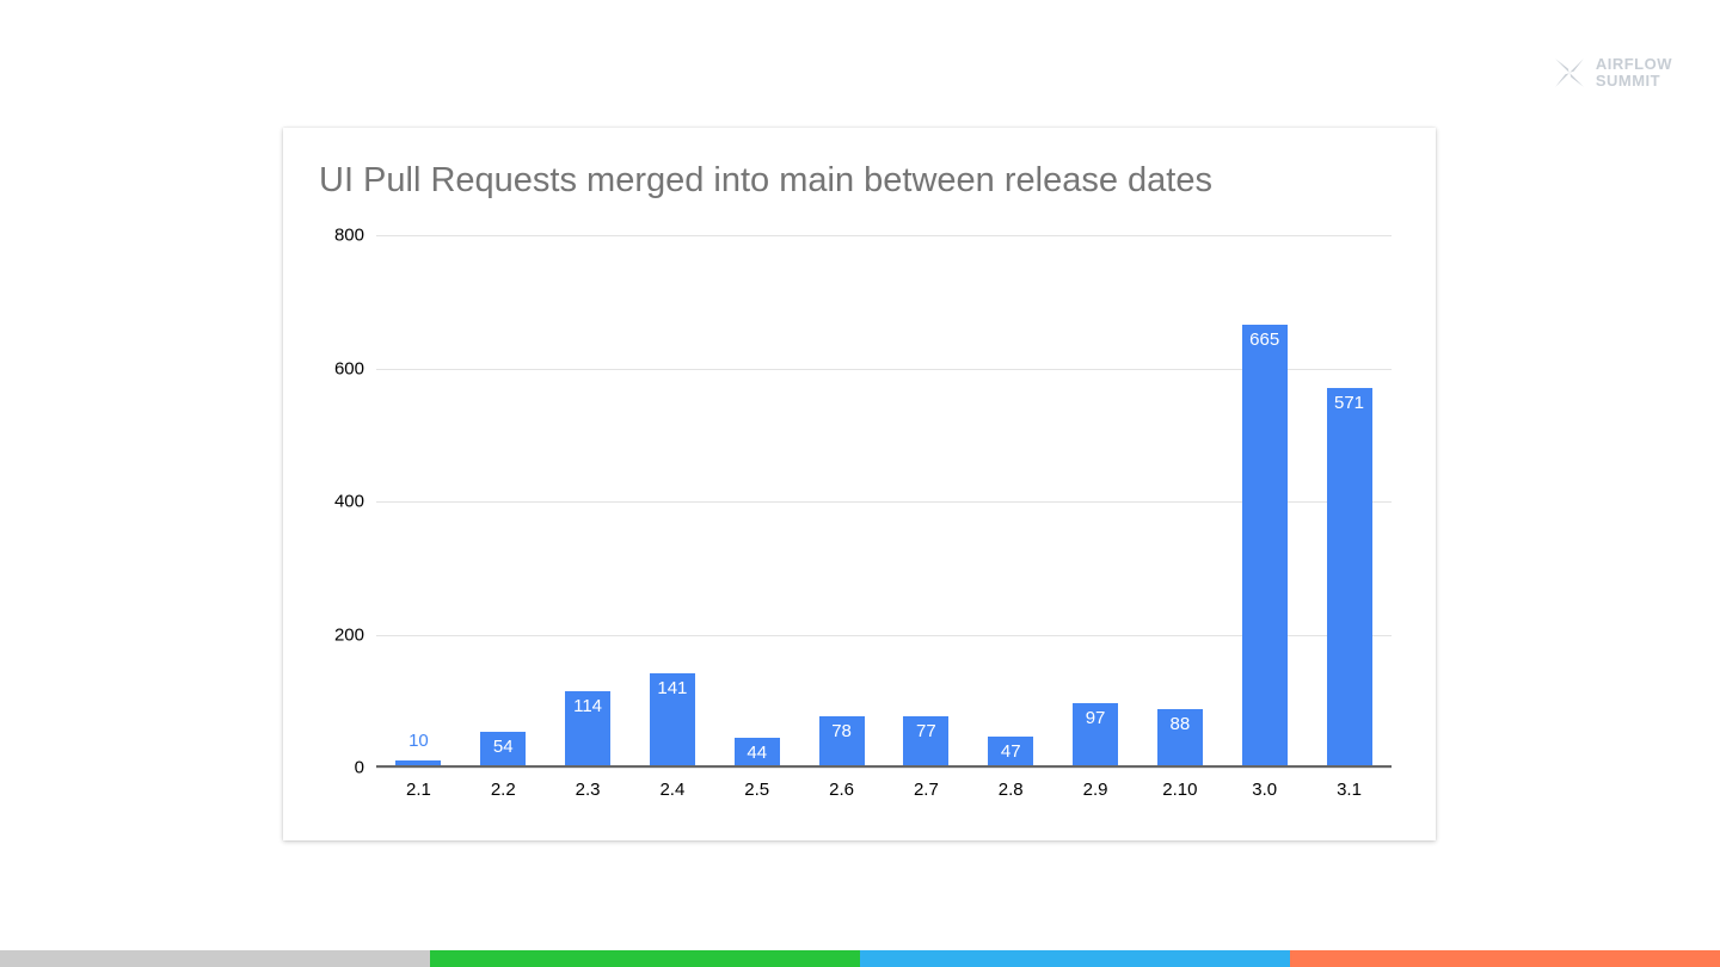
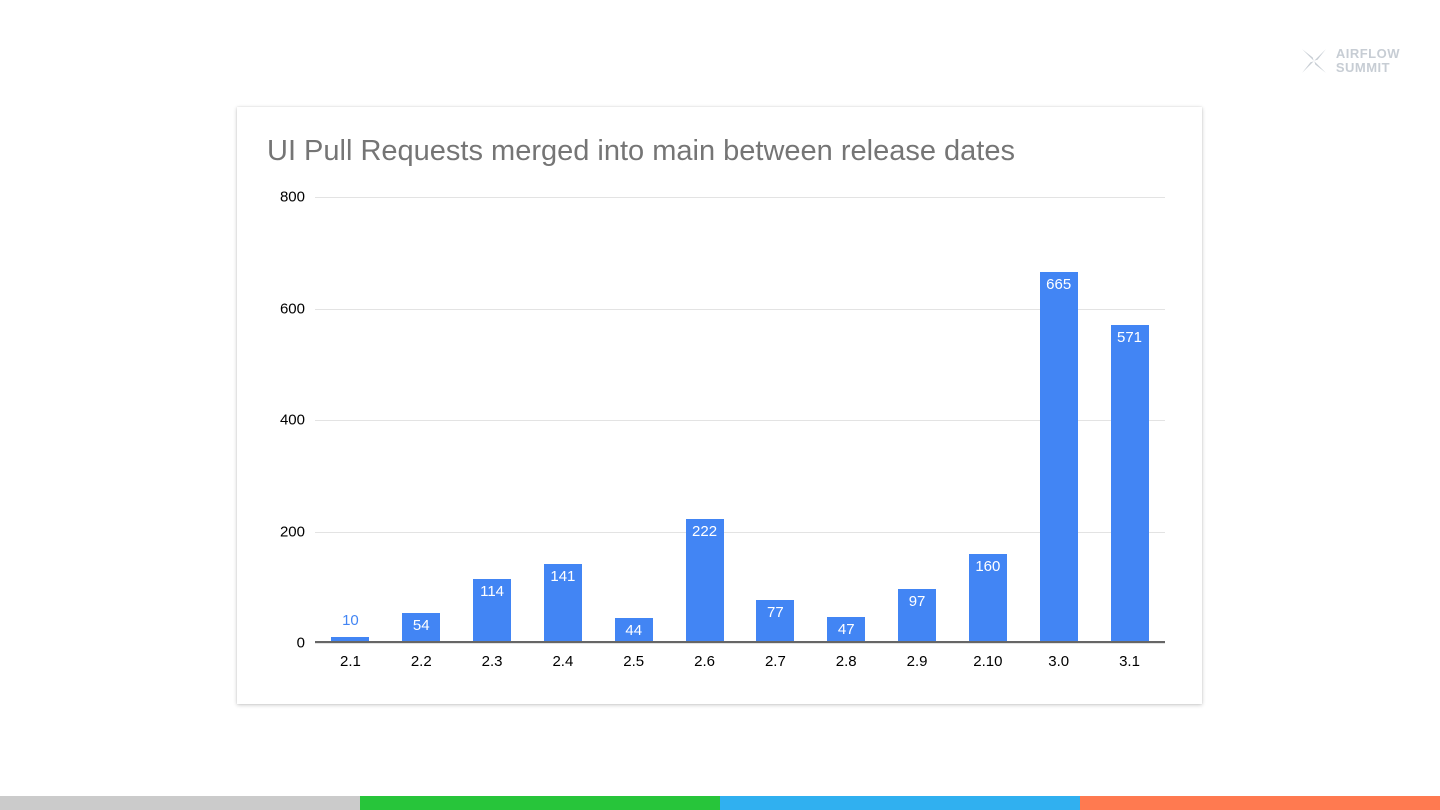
2.6: 78 -> 222
2.10: 88 -> 160
